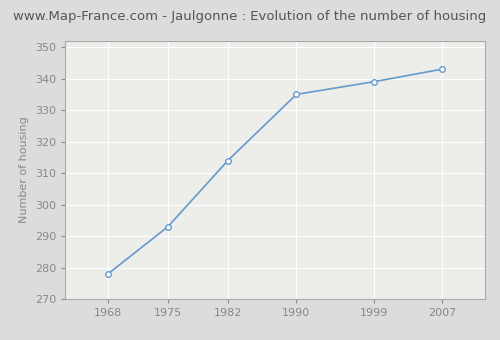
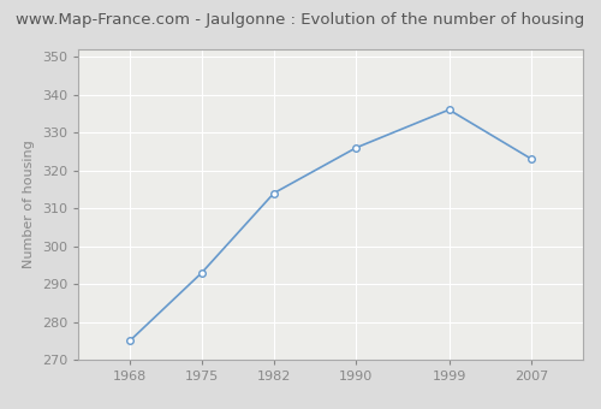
1968: 278 -> 275
1990: 335 -> 326
1999: 339 -> 336
2007: 343 -> 323
